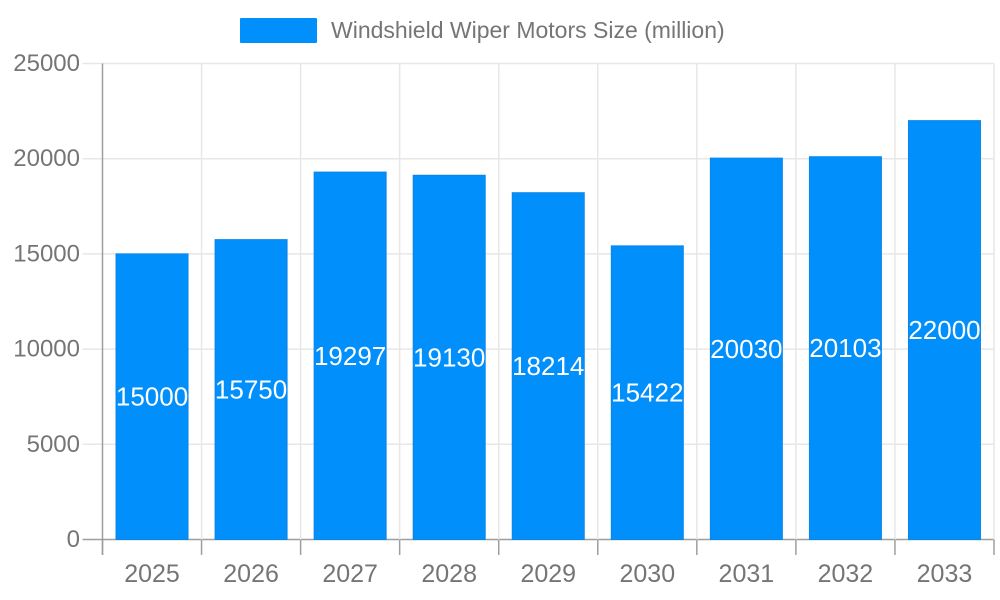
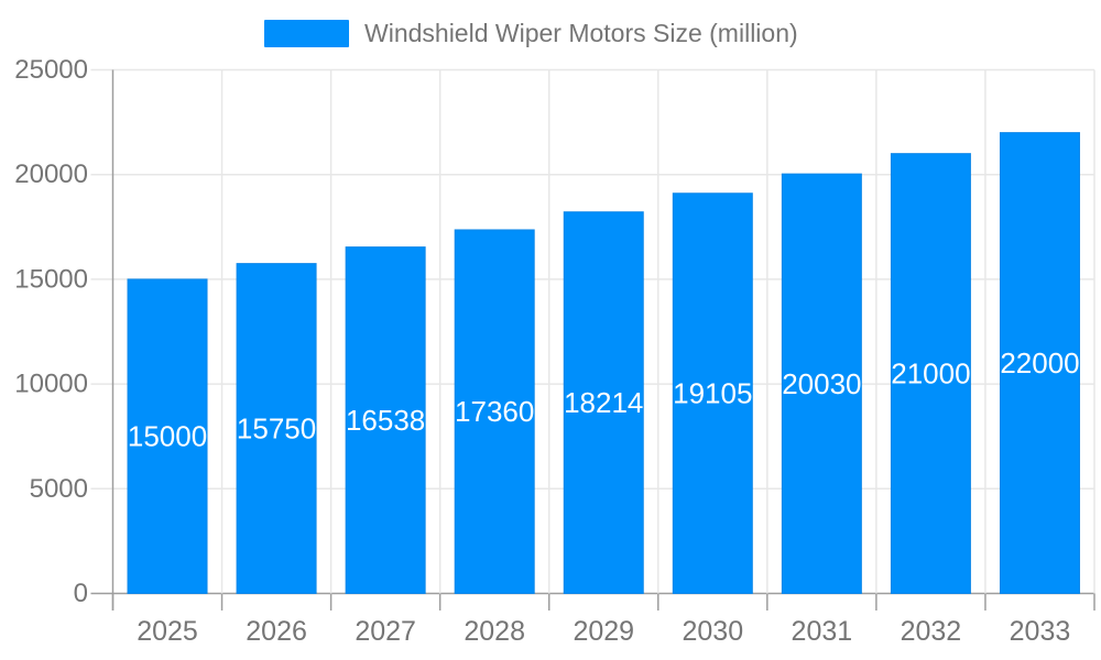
2027: 19297 -> 16538
2028: 19130 -> 17360
2030: 15422 -> 19105
2032: 20103 -> 21000
